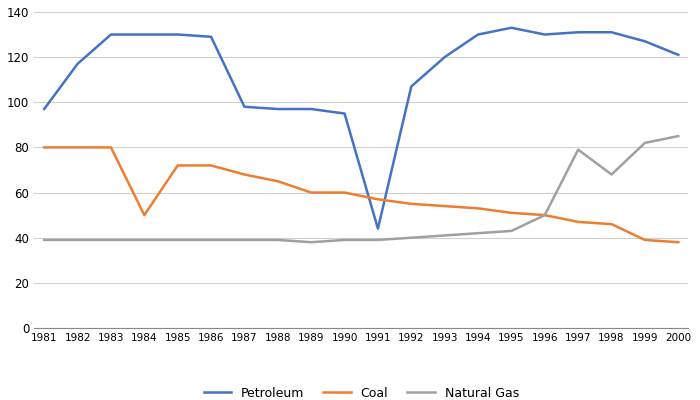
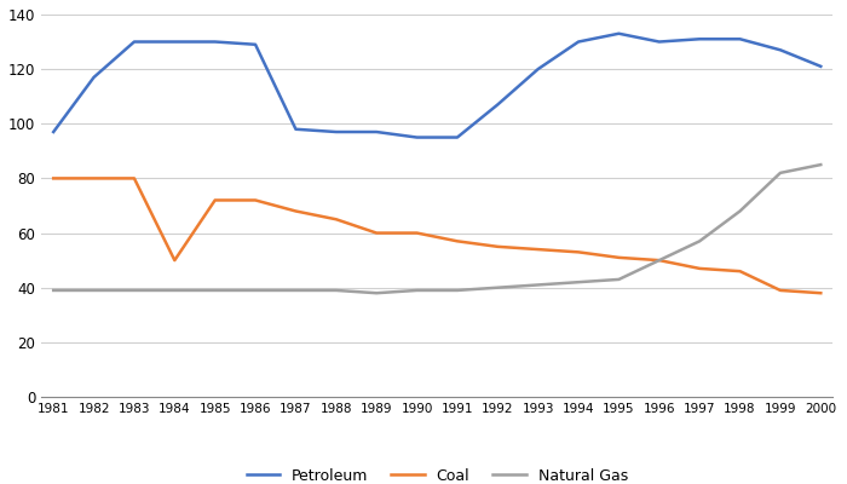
Petroleum/1991: 44 -> 95
Natural Gas/1997: 79 -> 57
